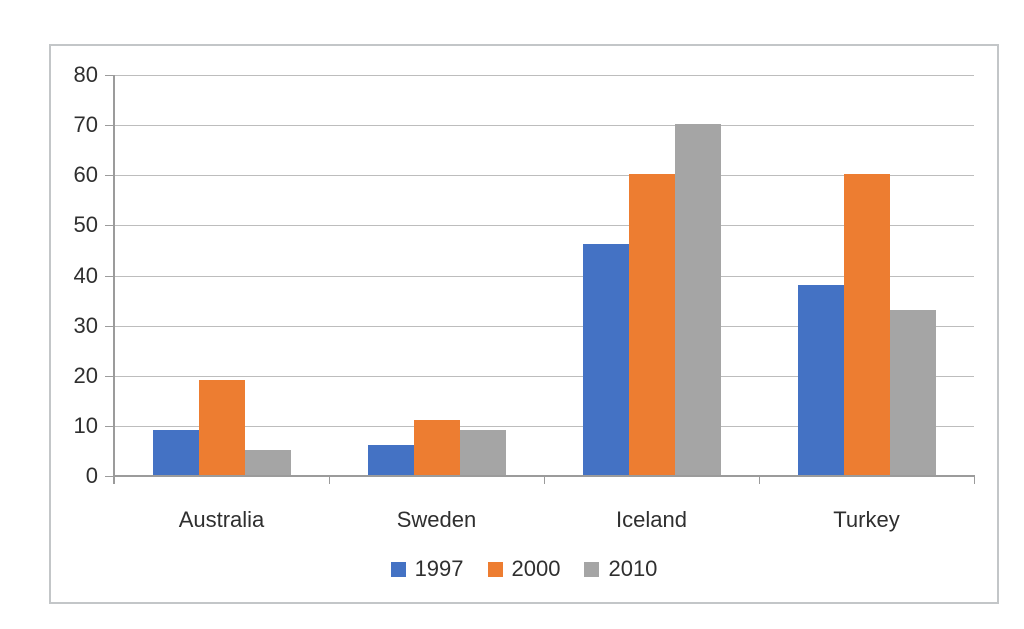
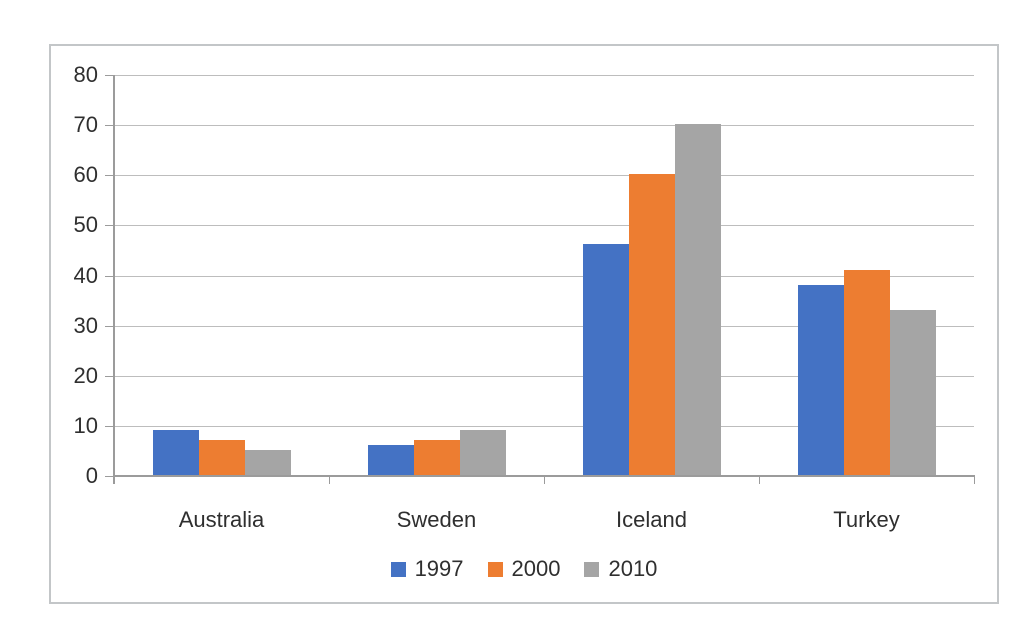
2000/Australia: 19 -> 7
2000/Sweden: 11 -> 7
2000/Turkey: 60 -> 41
